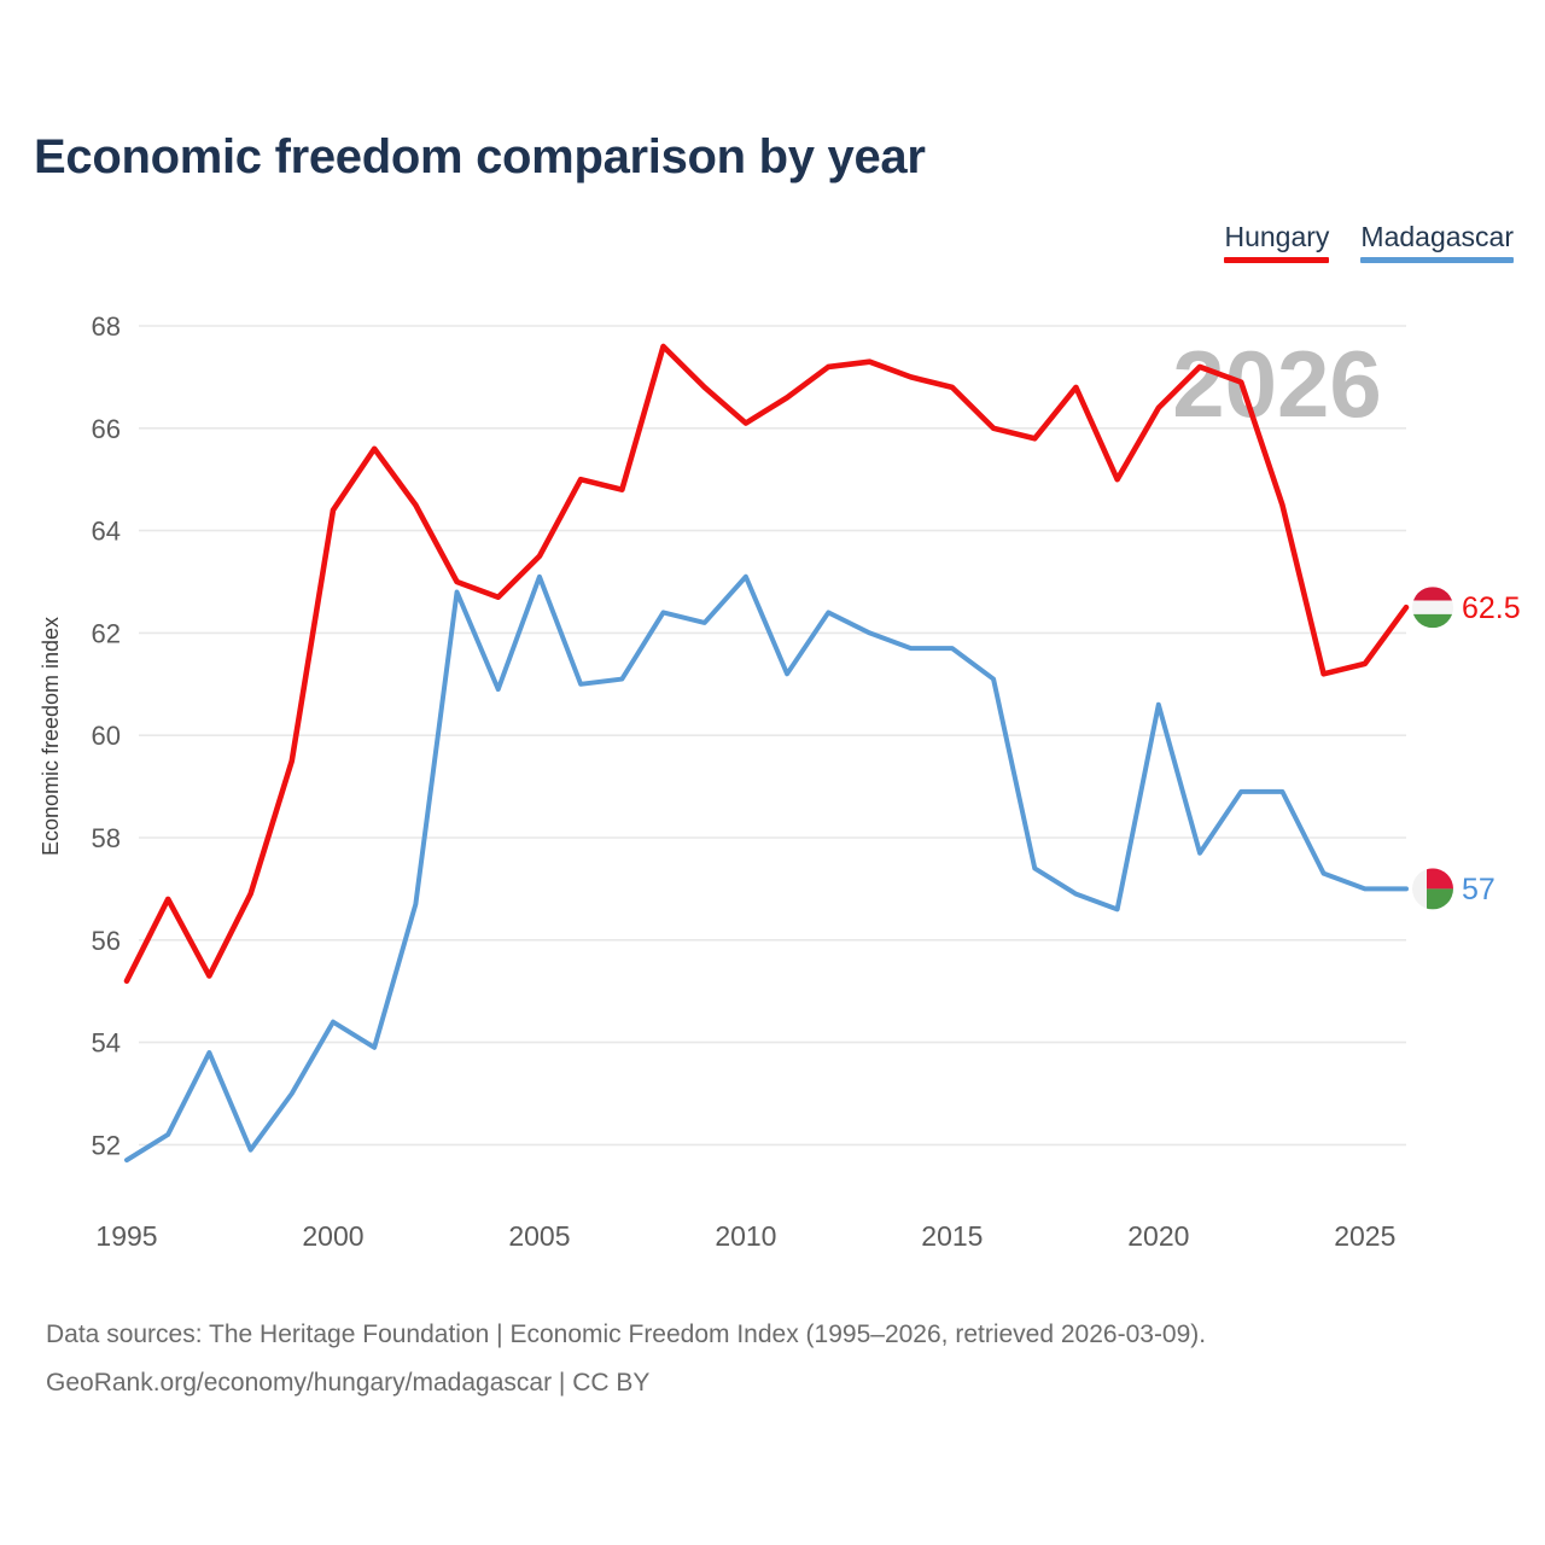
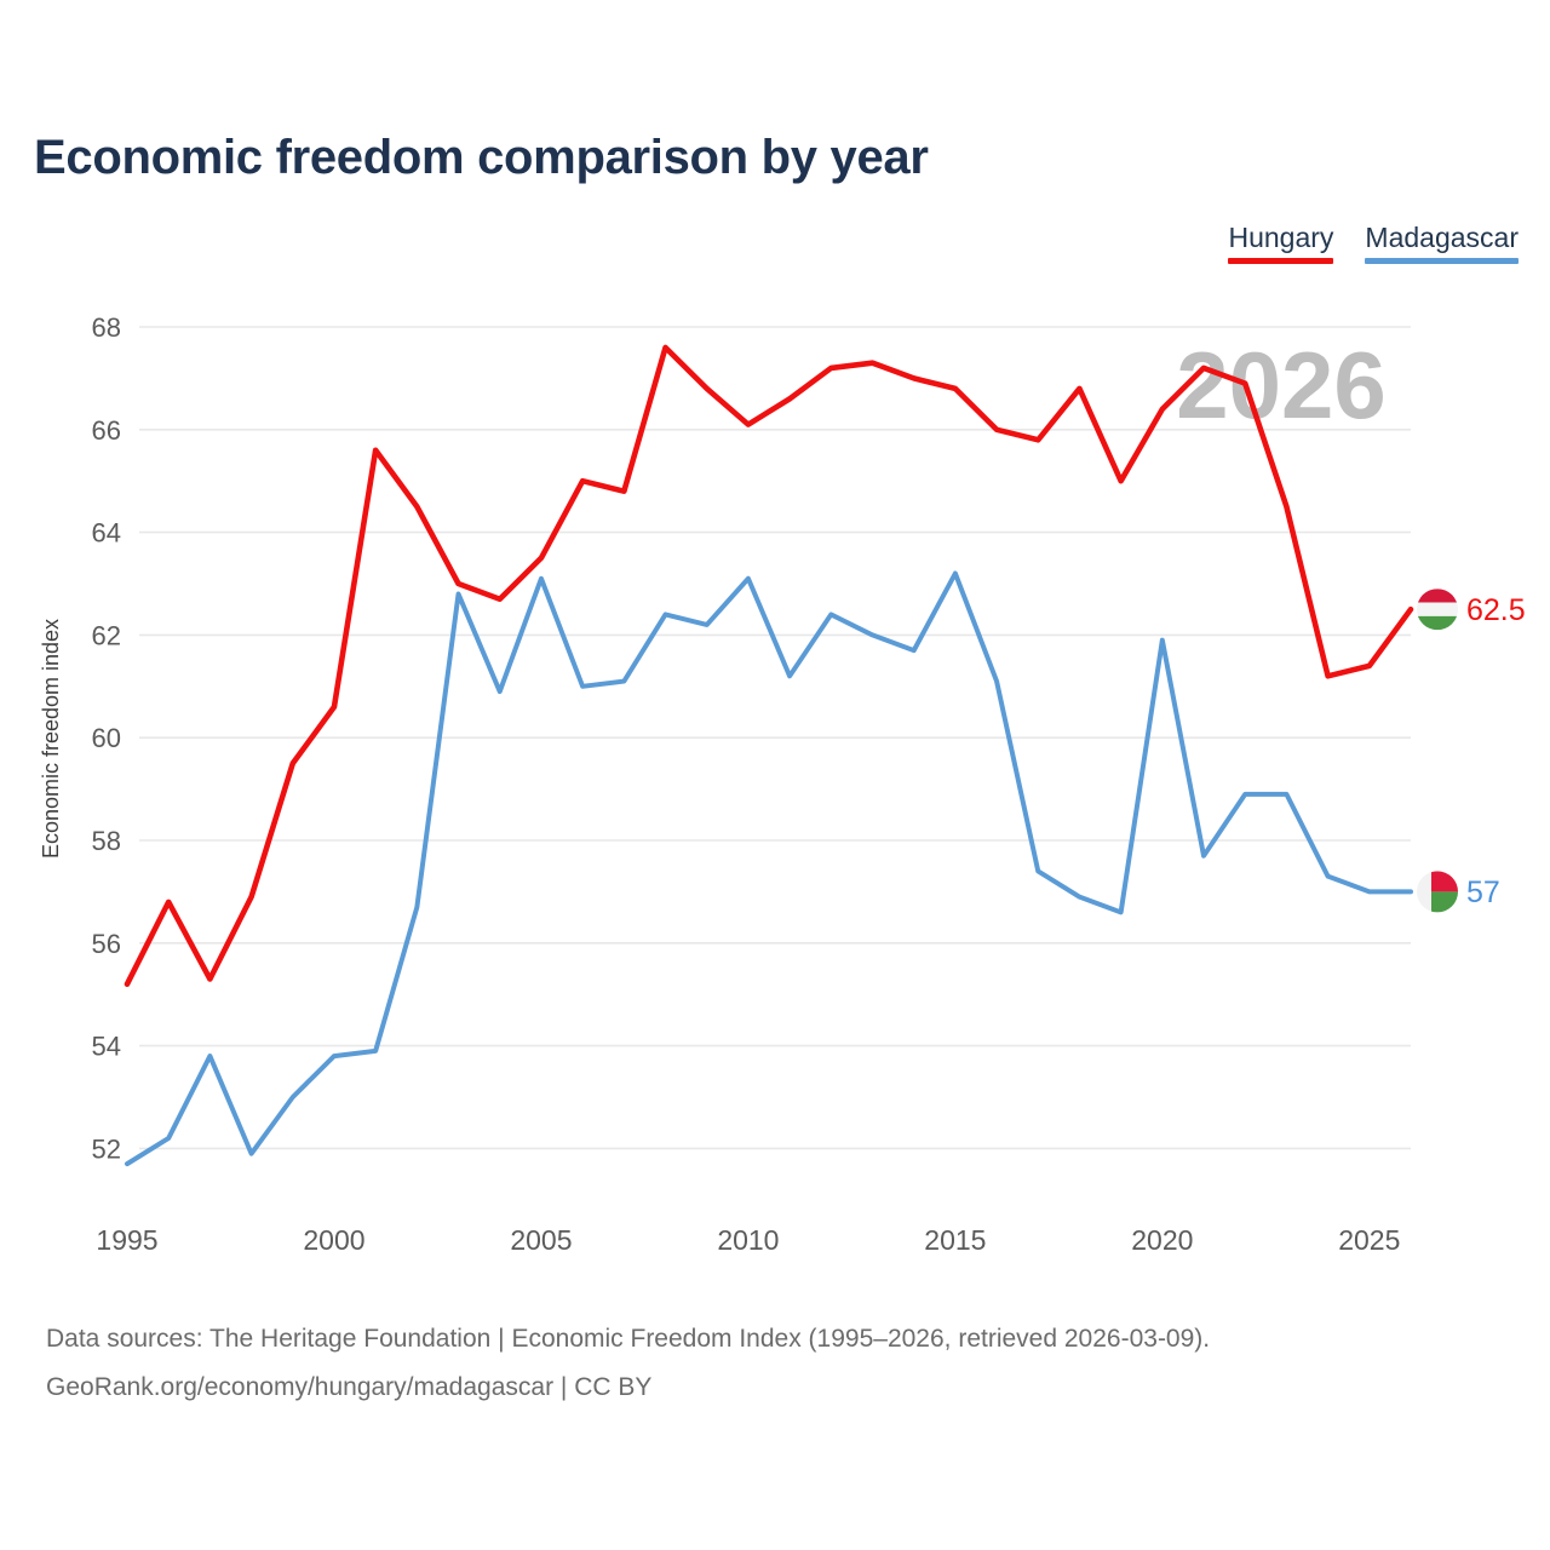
Hungary/2000: 64.4 -> 60.6
Madagascar/2000: 54.4 -> 53.8
Madagascar/2015: 61.7 -> 63.2
Madagascar/2020: 60.6 -> 61.9
